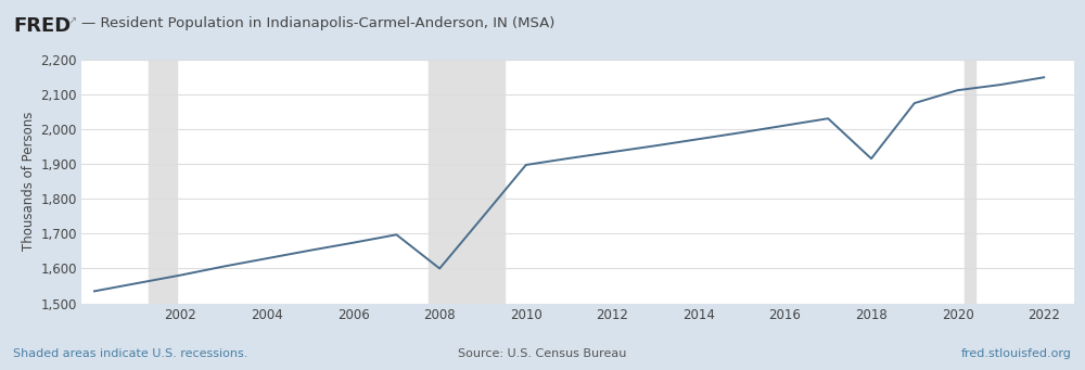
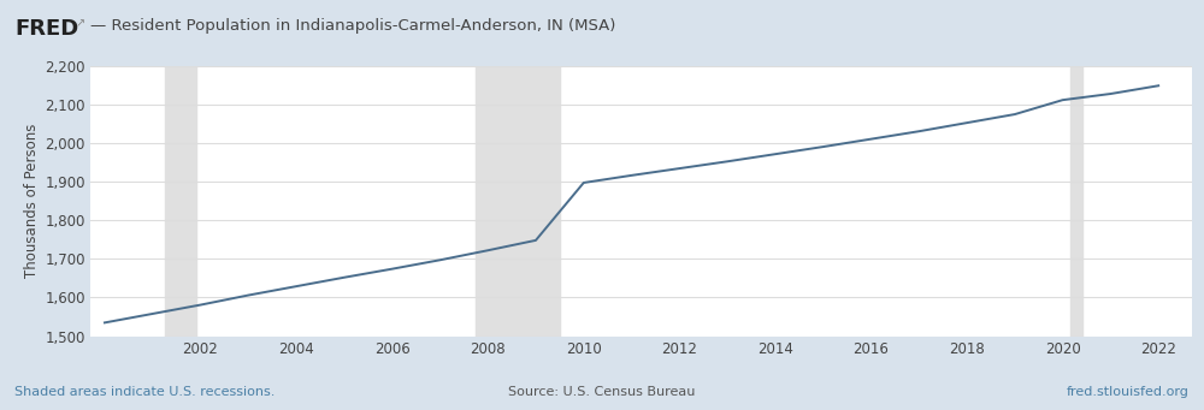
2008: 1,600 -> 1,722
2018: 1,915 -> 2,052
